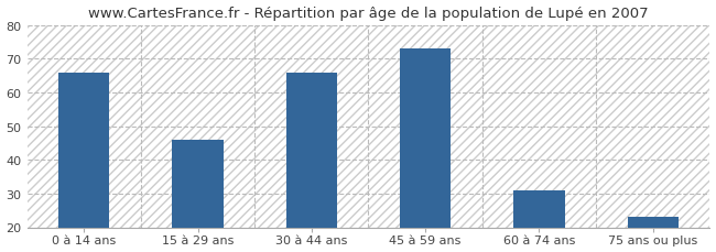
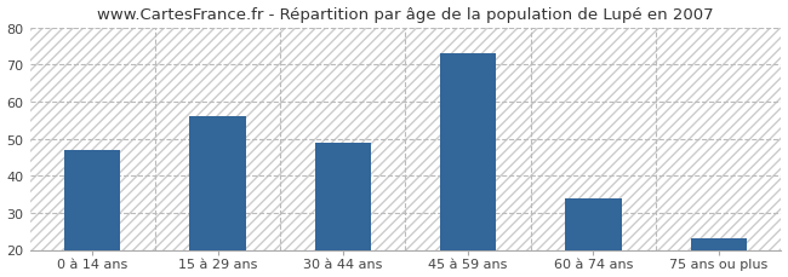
0 à 14 ans: 66 -> 47
15 à 29 ans: 46 -> 56
30 à 44 ans: 66 -> 49
60 à 74 ans: 31 -> 34
